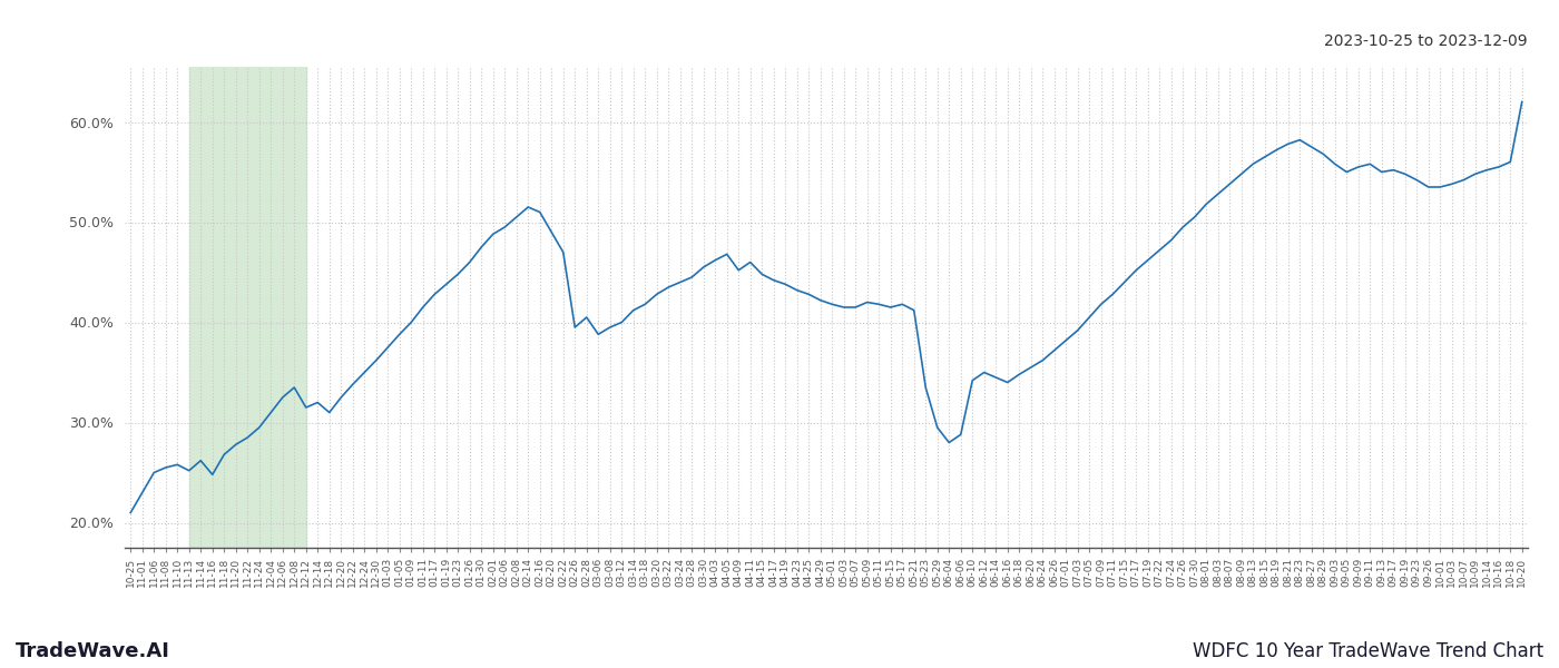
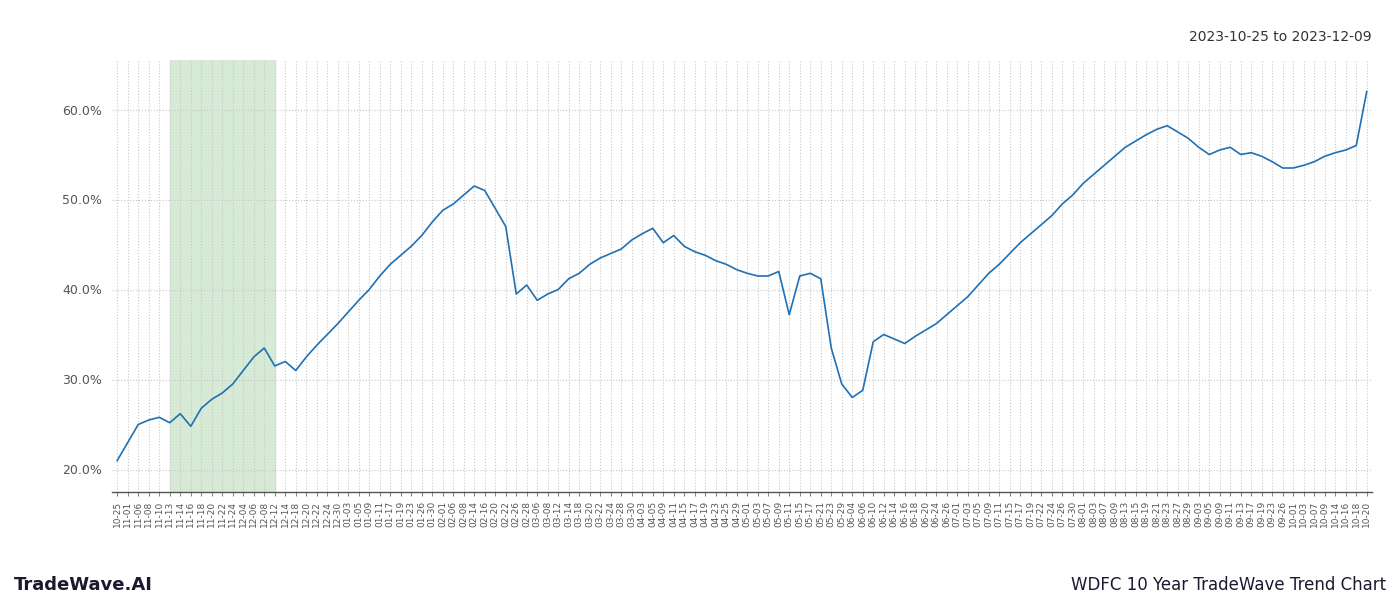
05-11: 41.8% -> 37.2%
